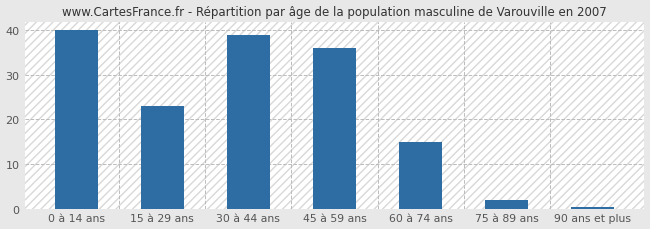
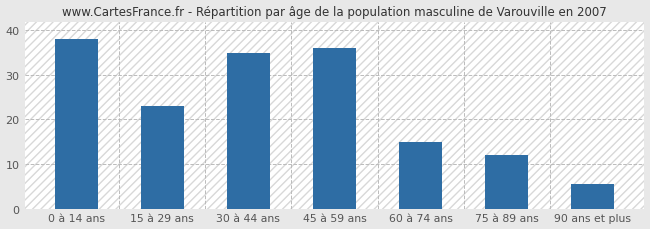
0 à 14 ans: 40.0 -> 38.0
30 à 44 ans: 39.0 -> 35.0
75 à 89 ans: 2.0 -> 12.0
90 ans et plus: 0.4 -> 5.5
